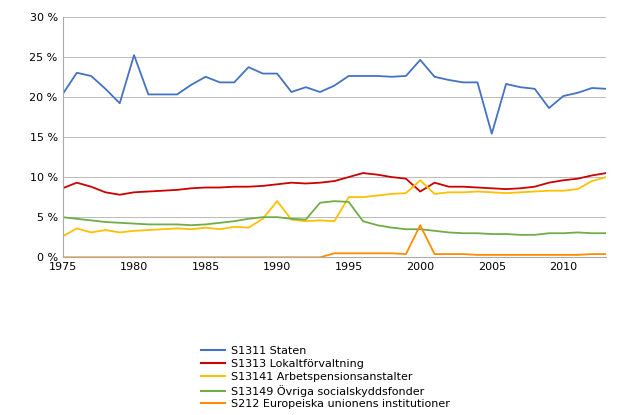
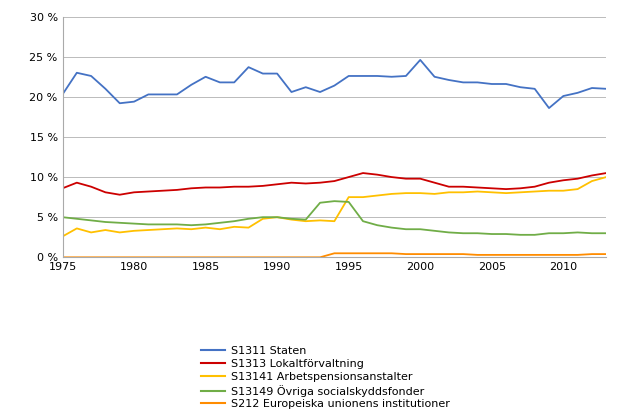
S1311 Staten/1980: 25.2 % -> 19.4 %
S13141 Arbetspensionsanstalter/1990: 7.0 % -> 5.0 %
S1313 Lokaltförvaltning/2000: 8.2 % -> 9.8 %
S13141 Arbetspensionsanstalter/2000: 9.6 % -> 8.0 %
S212 Europeiska unionens institutioner/2000: 4.0 % -> 0.4 %
S1311 Staten/2005: 15.4 % -> 21.6 %
